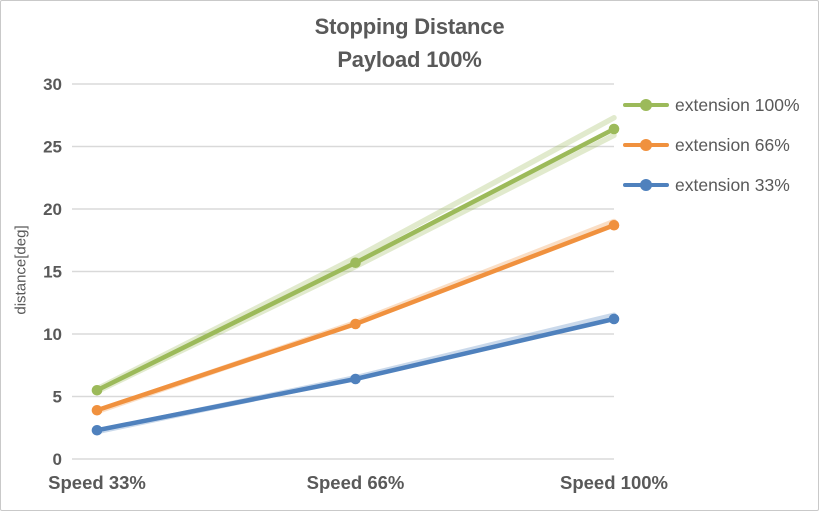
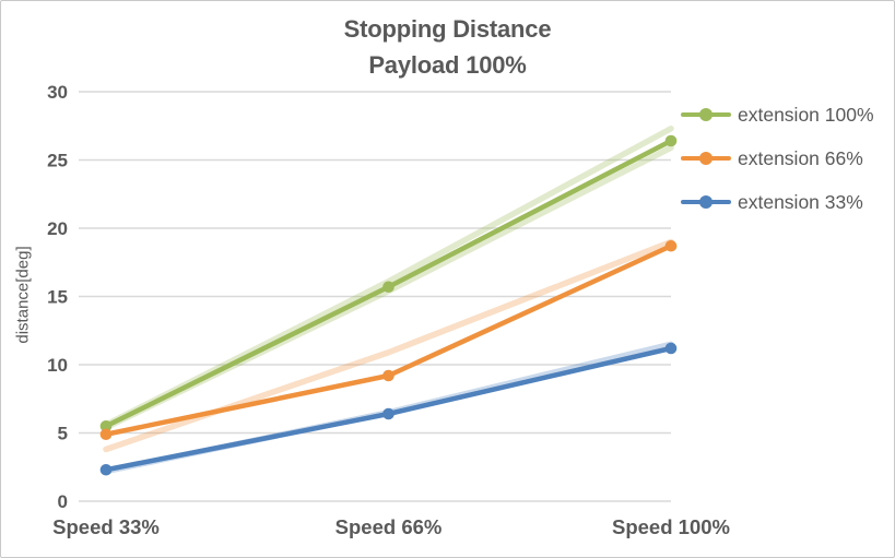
extension 66%/Speed 33%: 3.9 -> 4.9
extension 66%/Speed 66%: 10.8 -> 9.2
